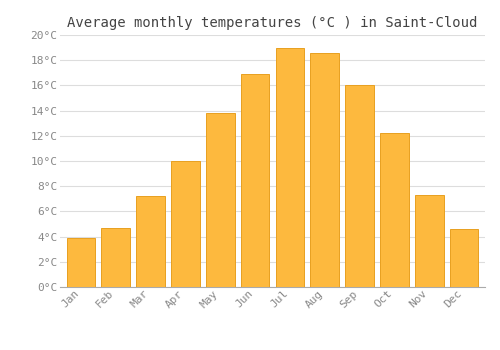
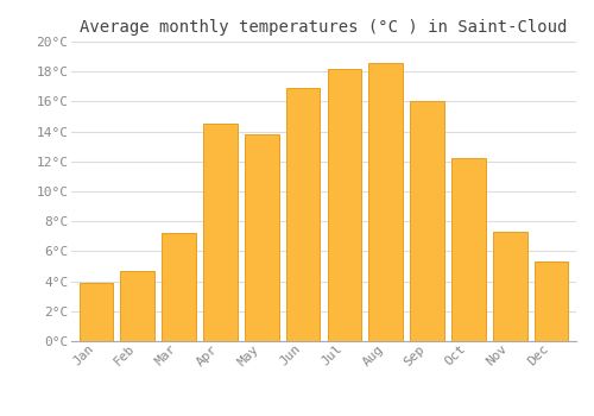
Apr: 10.0°C -> 14.5°C
Jul: 19.0°C -> 18.2°C
Dec: 4.6°C -> 5.3°C
